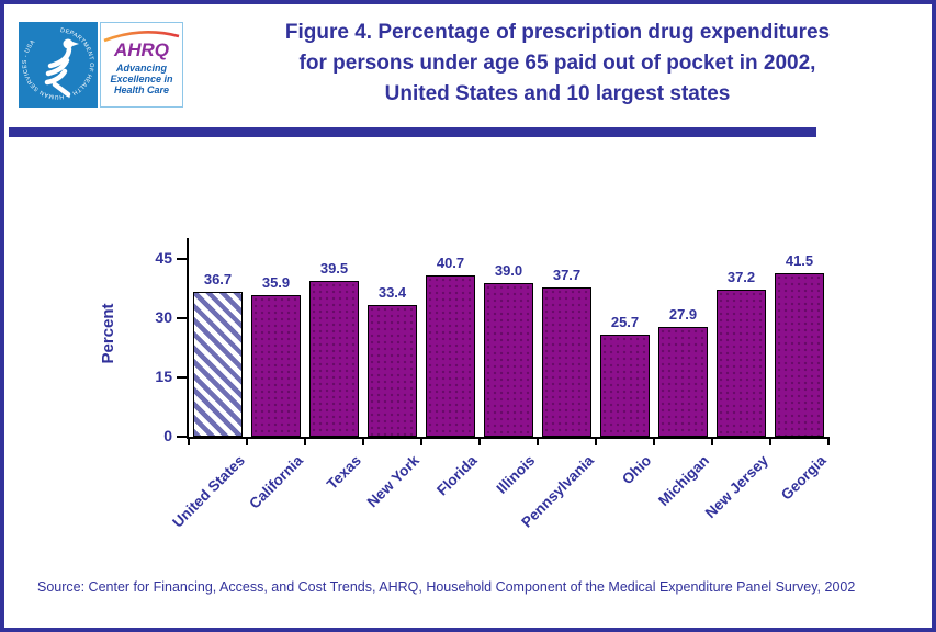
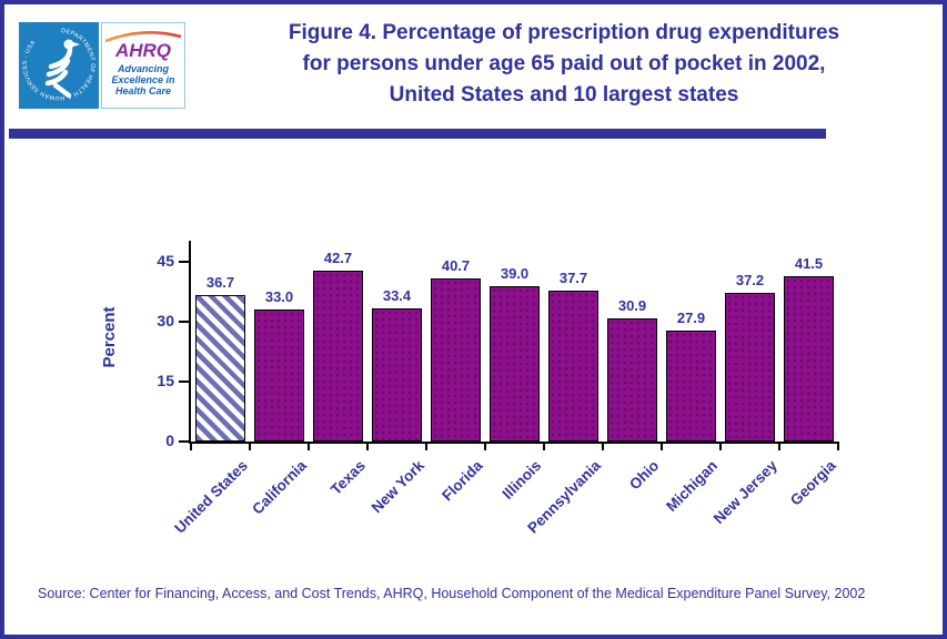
California: 35.9 -> 33.0
Texas: 39.5 -> 42.7
Ohio: 25.7 -> 30.9
